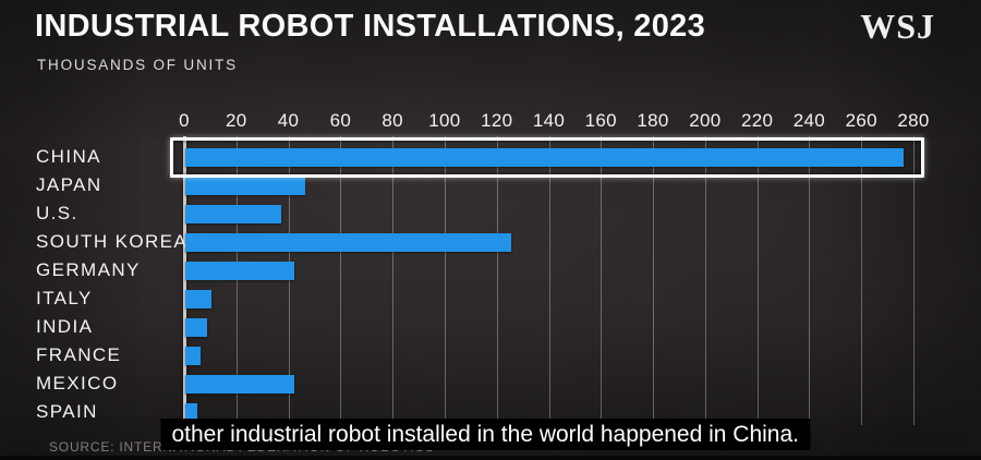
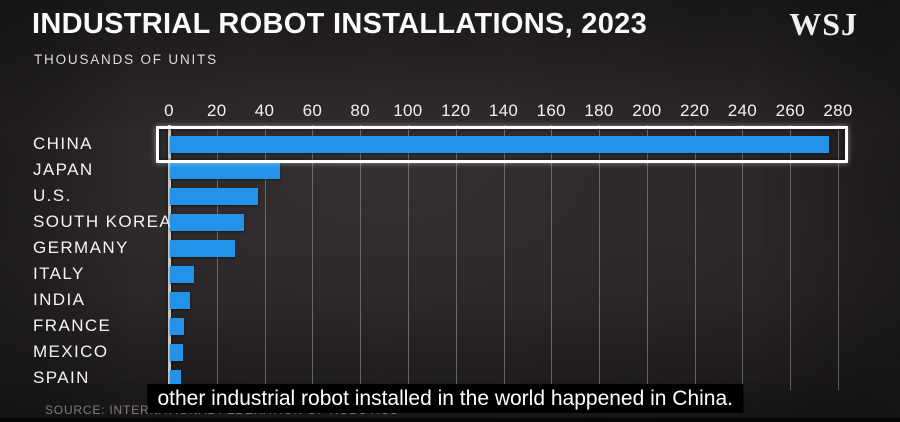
SOUTH KOREA: 125 -> 31
GERMANY: 42 -> 27
MEXICO: 42 -> 6
